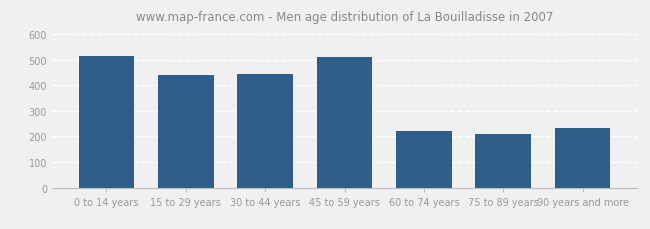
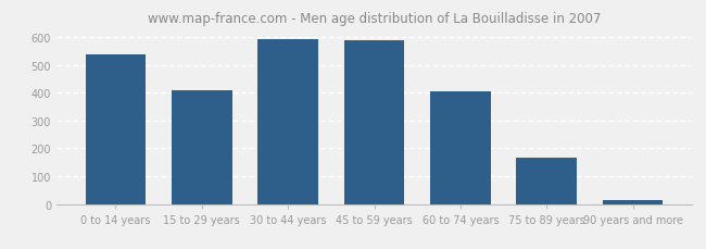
0 to 14 years: 515 -> 537
15 to 29 years: 440 -> 410
30 to 44 years: 445 -> 595
45 to 59 years: 510 -> 590
60 to 74 years: 220 -> 405
75 to 89 years: 210 -> 165
90 years and more: 235 -> 15
